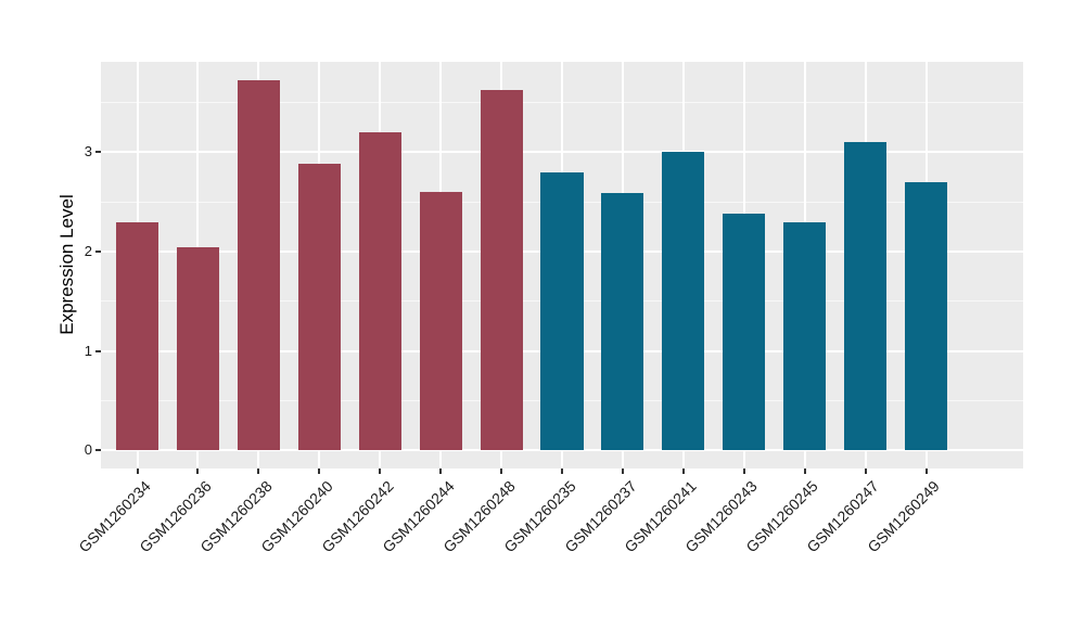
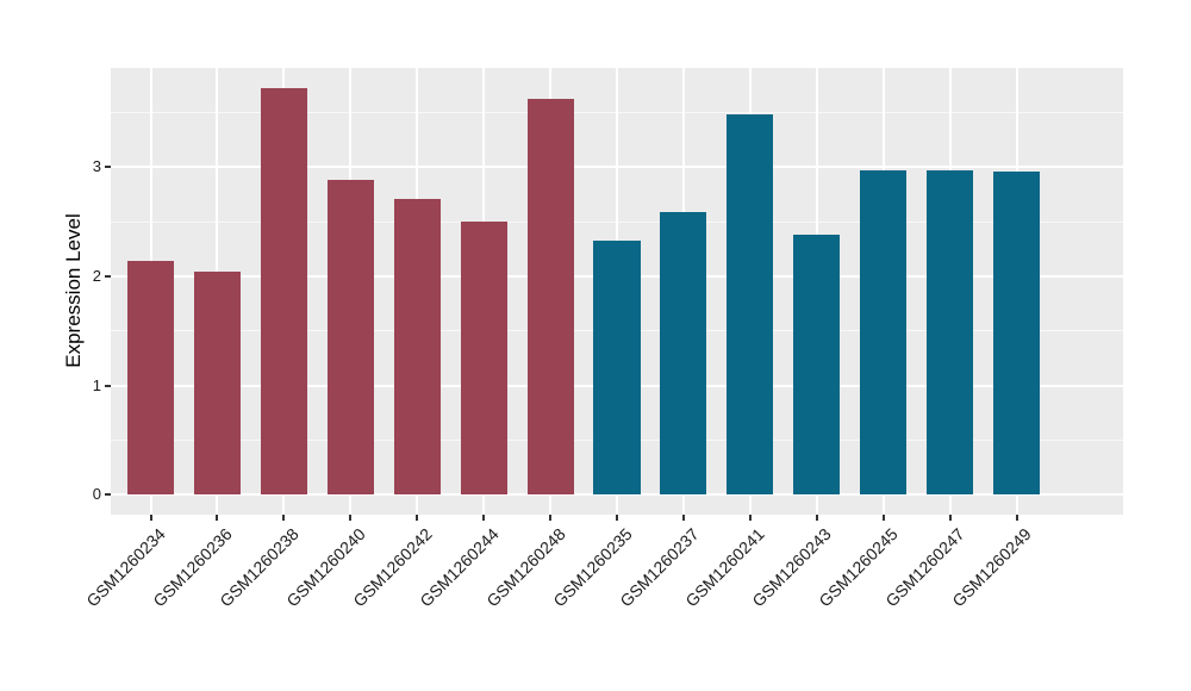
GSM1260234: 2.3 -> 2.1
GSM1260242: 3.2 -> 2.7
GSM1260244: 2.6 -> 2.5
GSM1260235: 2.8 -> 2.3
GSM1260241: 3.0 -> 3.5
GSM1260245: 2.3 -> 3.0
GSM1260247: 3.1 -> 3.0
GSM1260249: 2.7 -> 3.0
